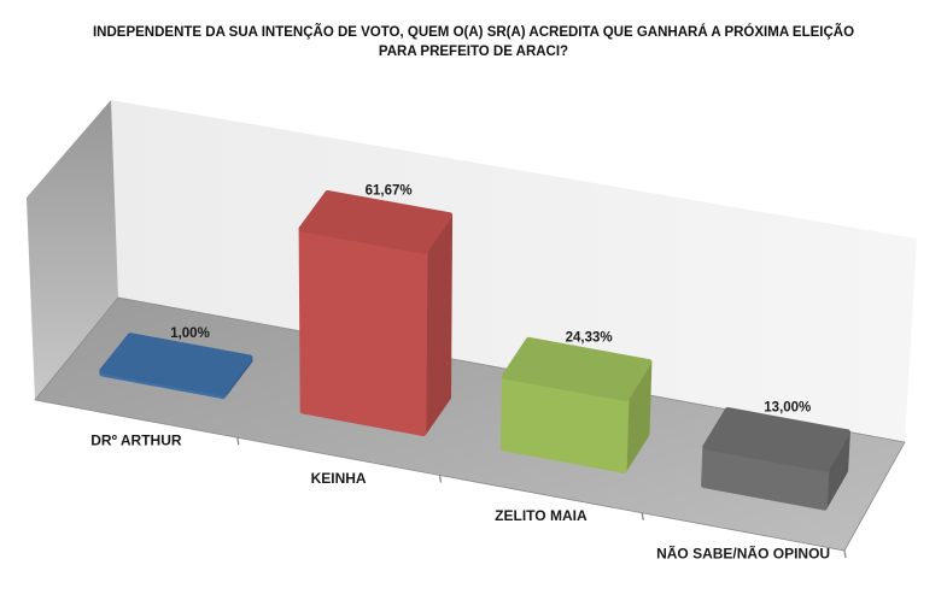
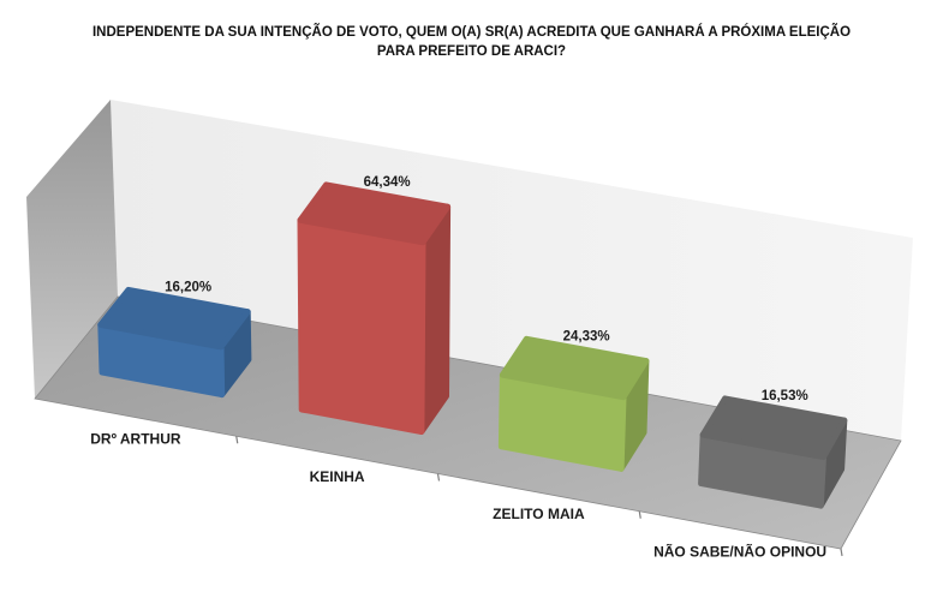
DRº ARTHUR: 1,00% -> 16,20%
KEINHA: 61,67% -> 64,34%
NÃO SABE/NÃO OPINOU: 13,00% -> 16,53%
